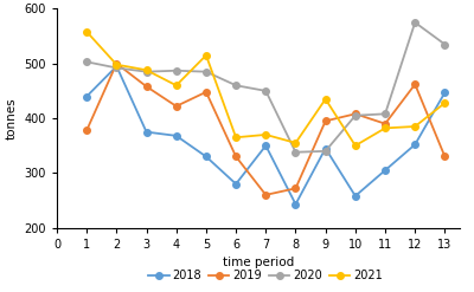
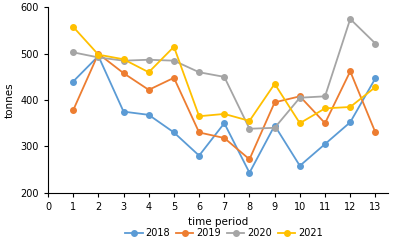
2019/7: 260 -> 318
2019/11: 390 -> 350
2020/13: 535 -> 522
